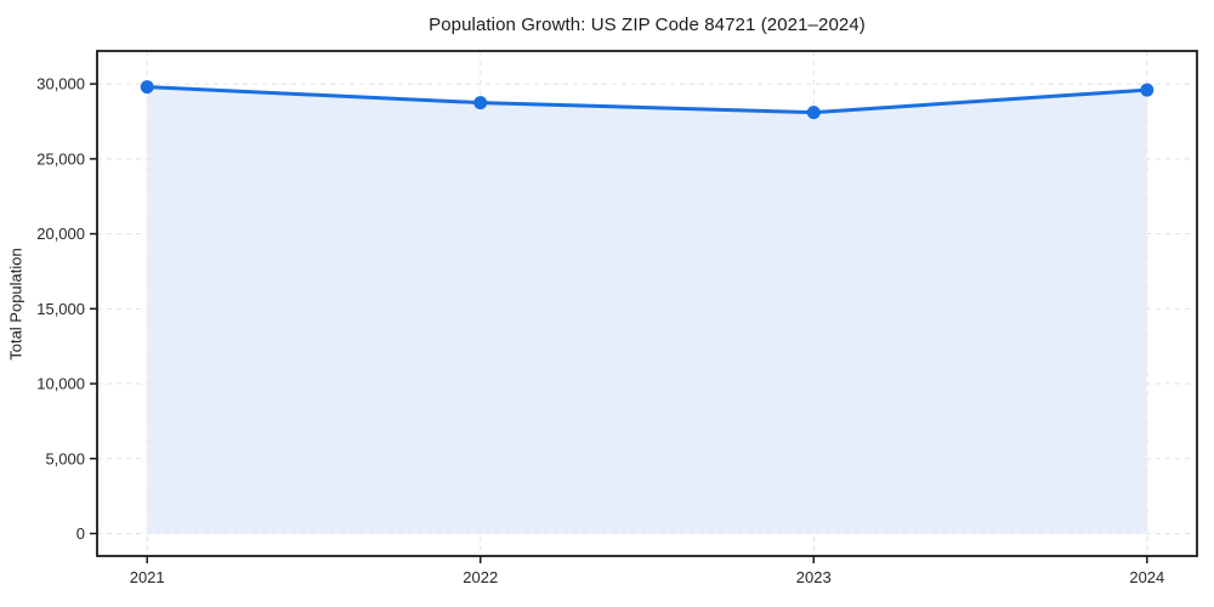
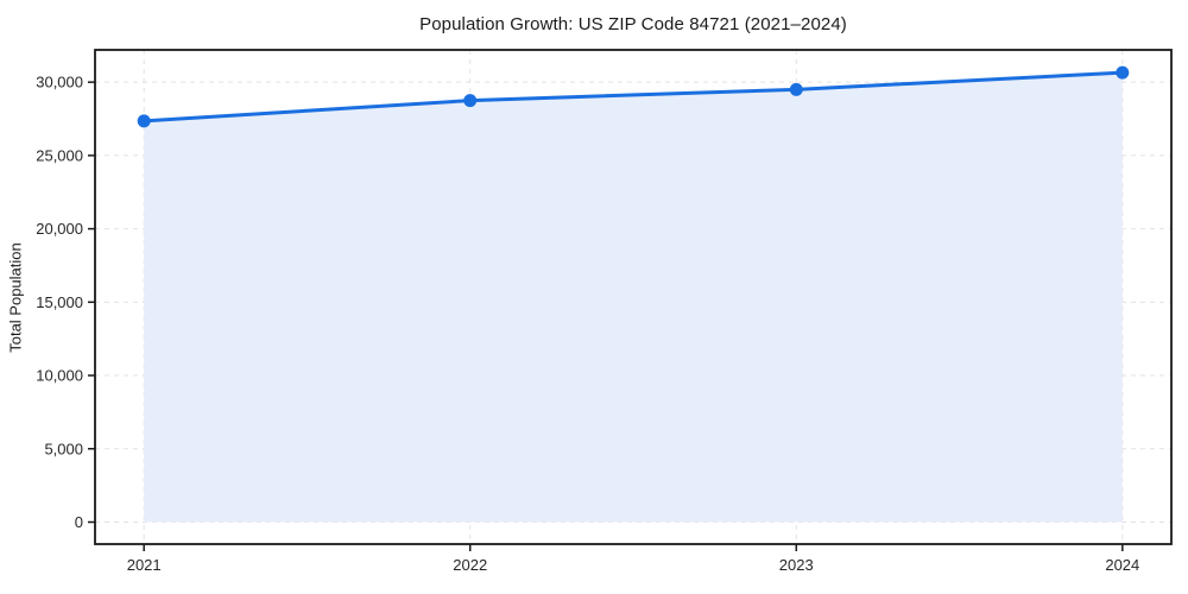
2021: 29800 -> 27400
2023: 28100 -> 29500
2024: 29600 -> 30600
